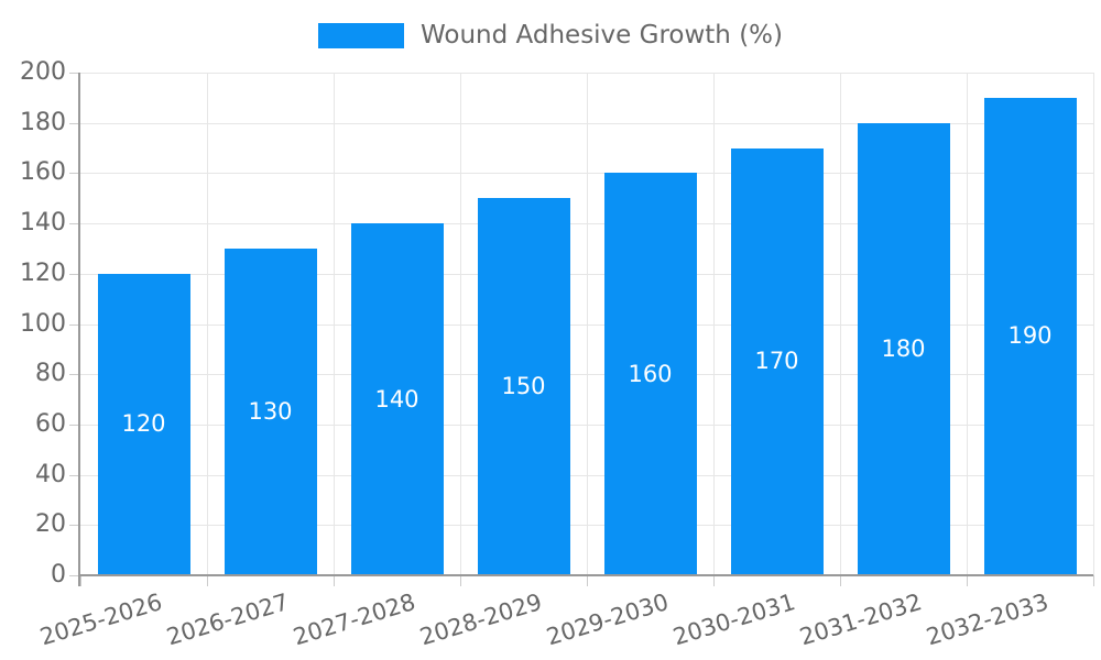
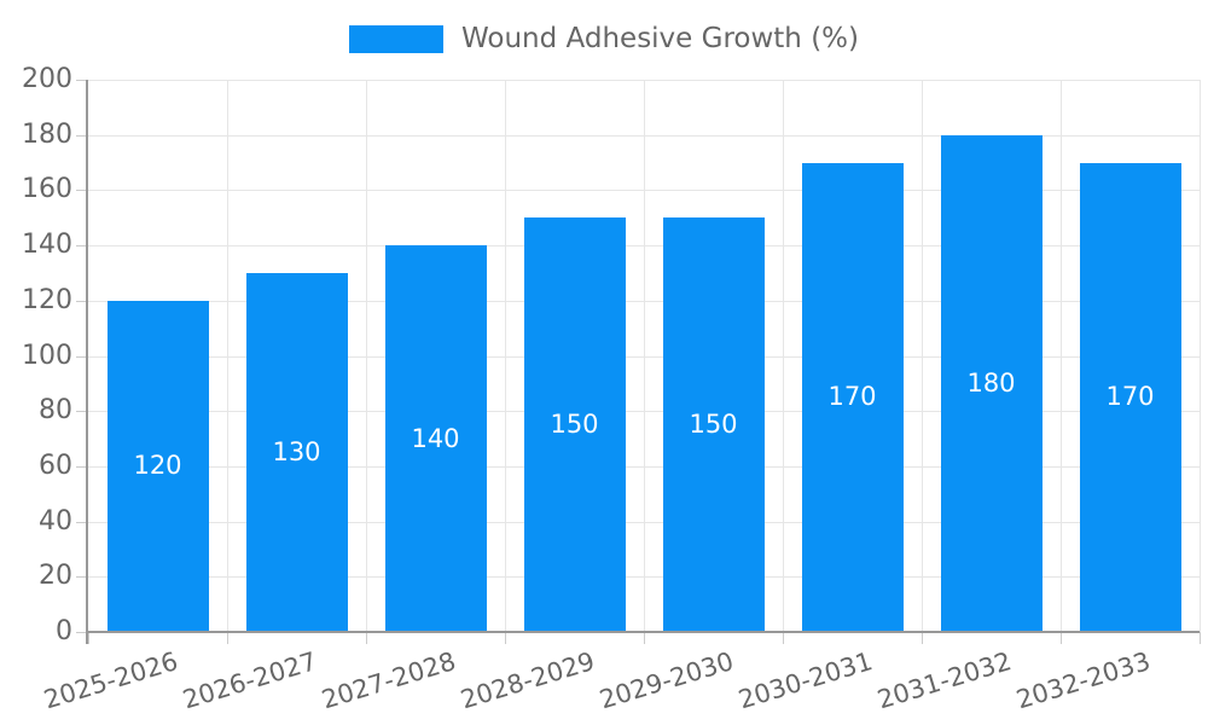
2029-2030: 160 -> 150
2032-2033: 190 -> 170
